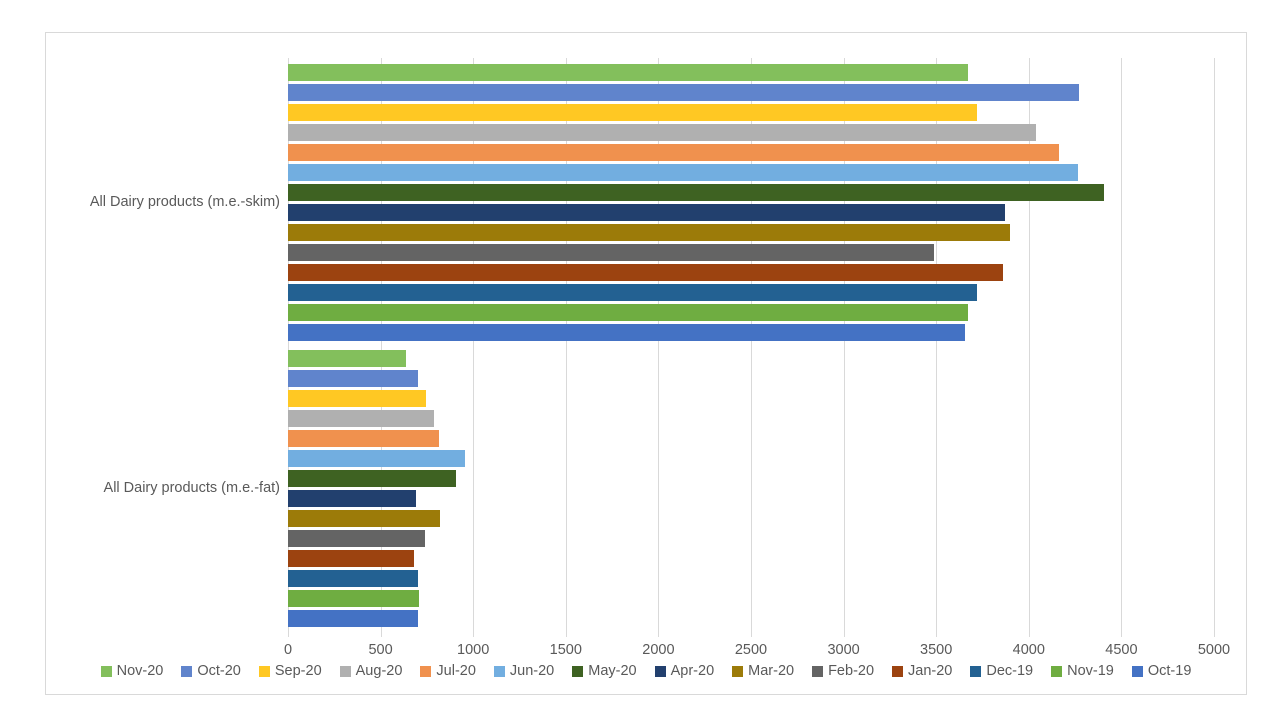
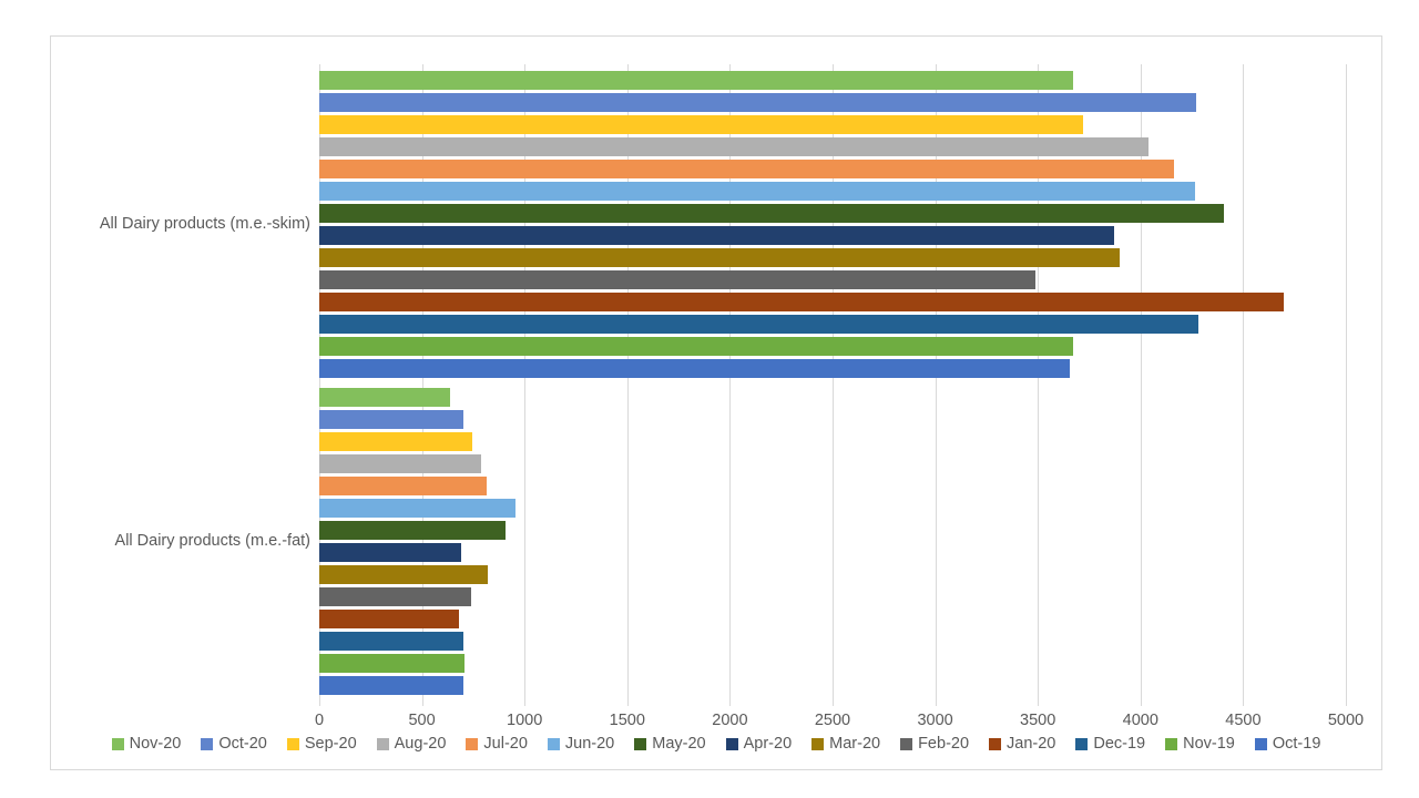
Jan-20/All Dairy products (m.e.-skim): 3860 -> 4700
Dec-19/All Dairy products (m.e.-skim): 3720 -> 4280
